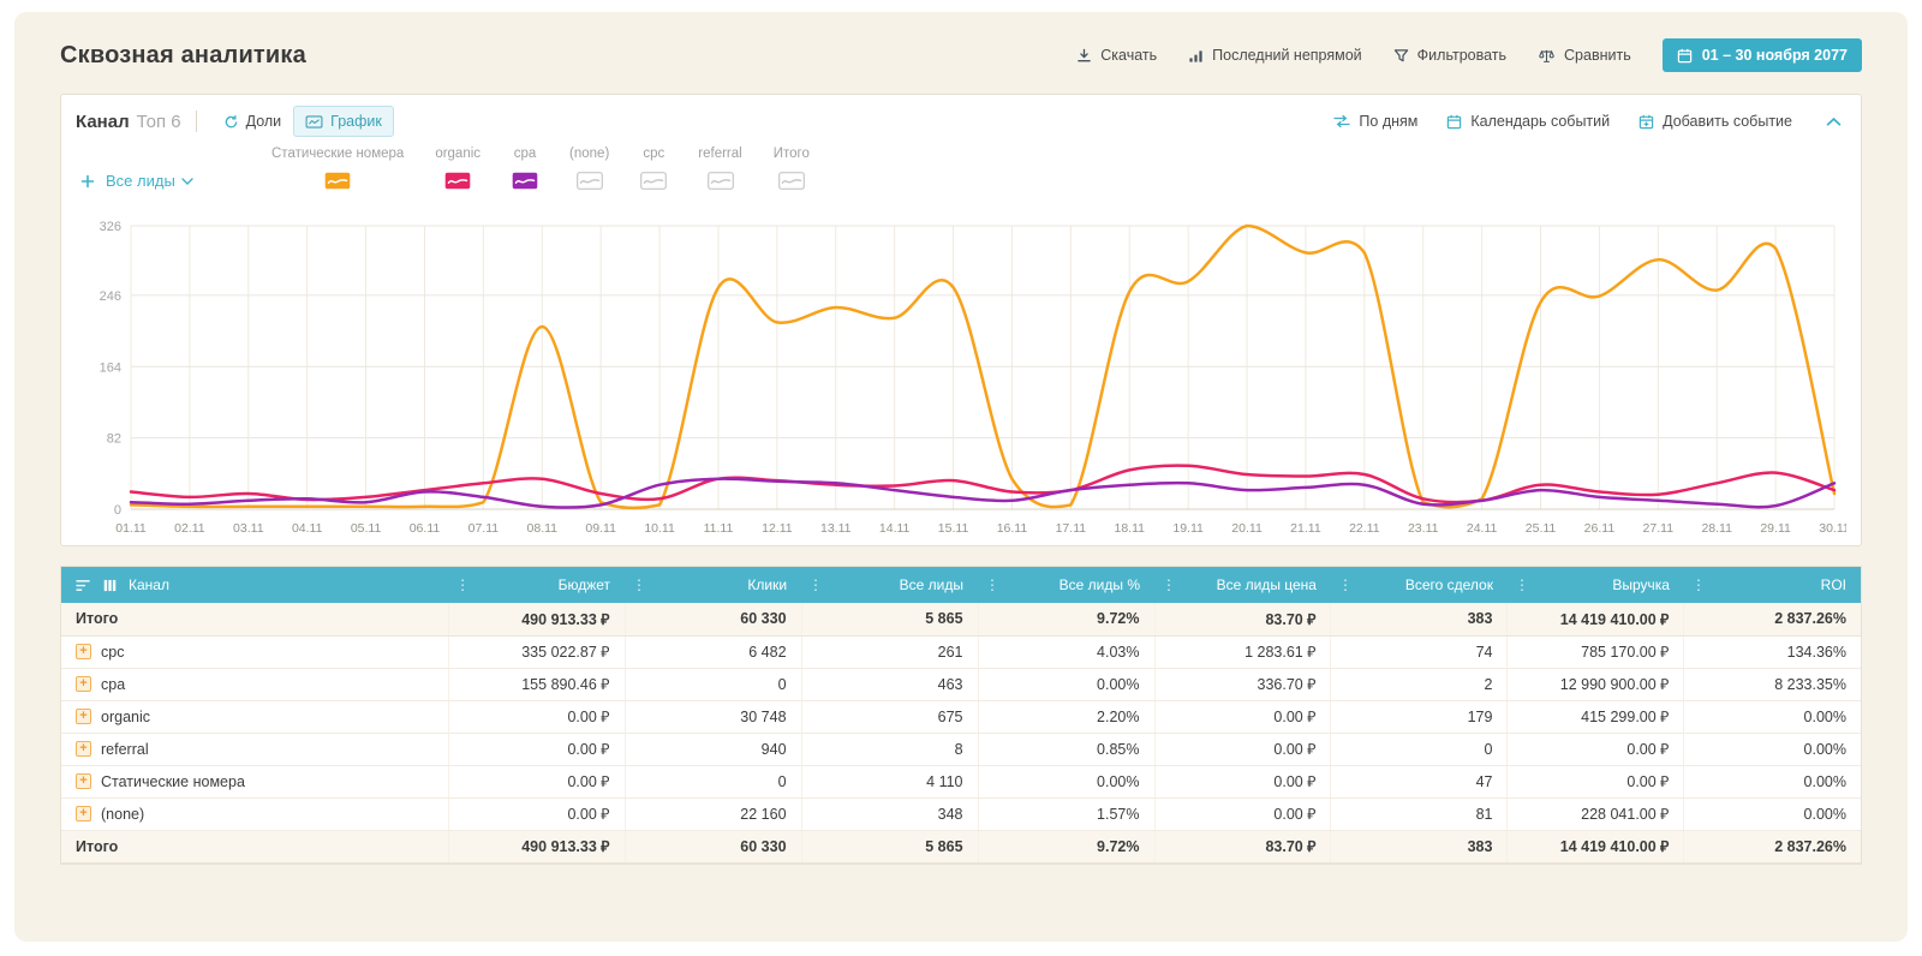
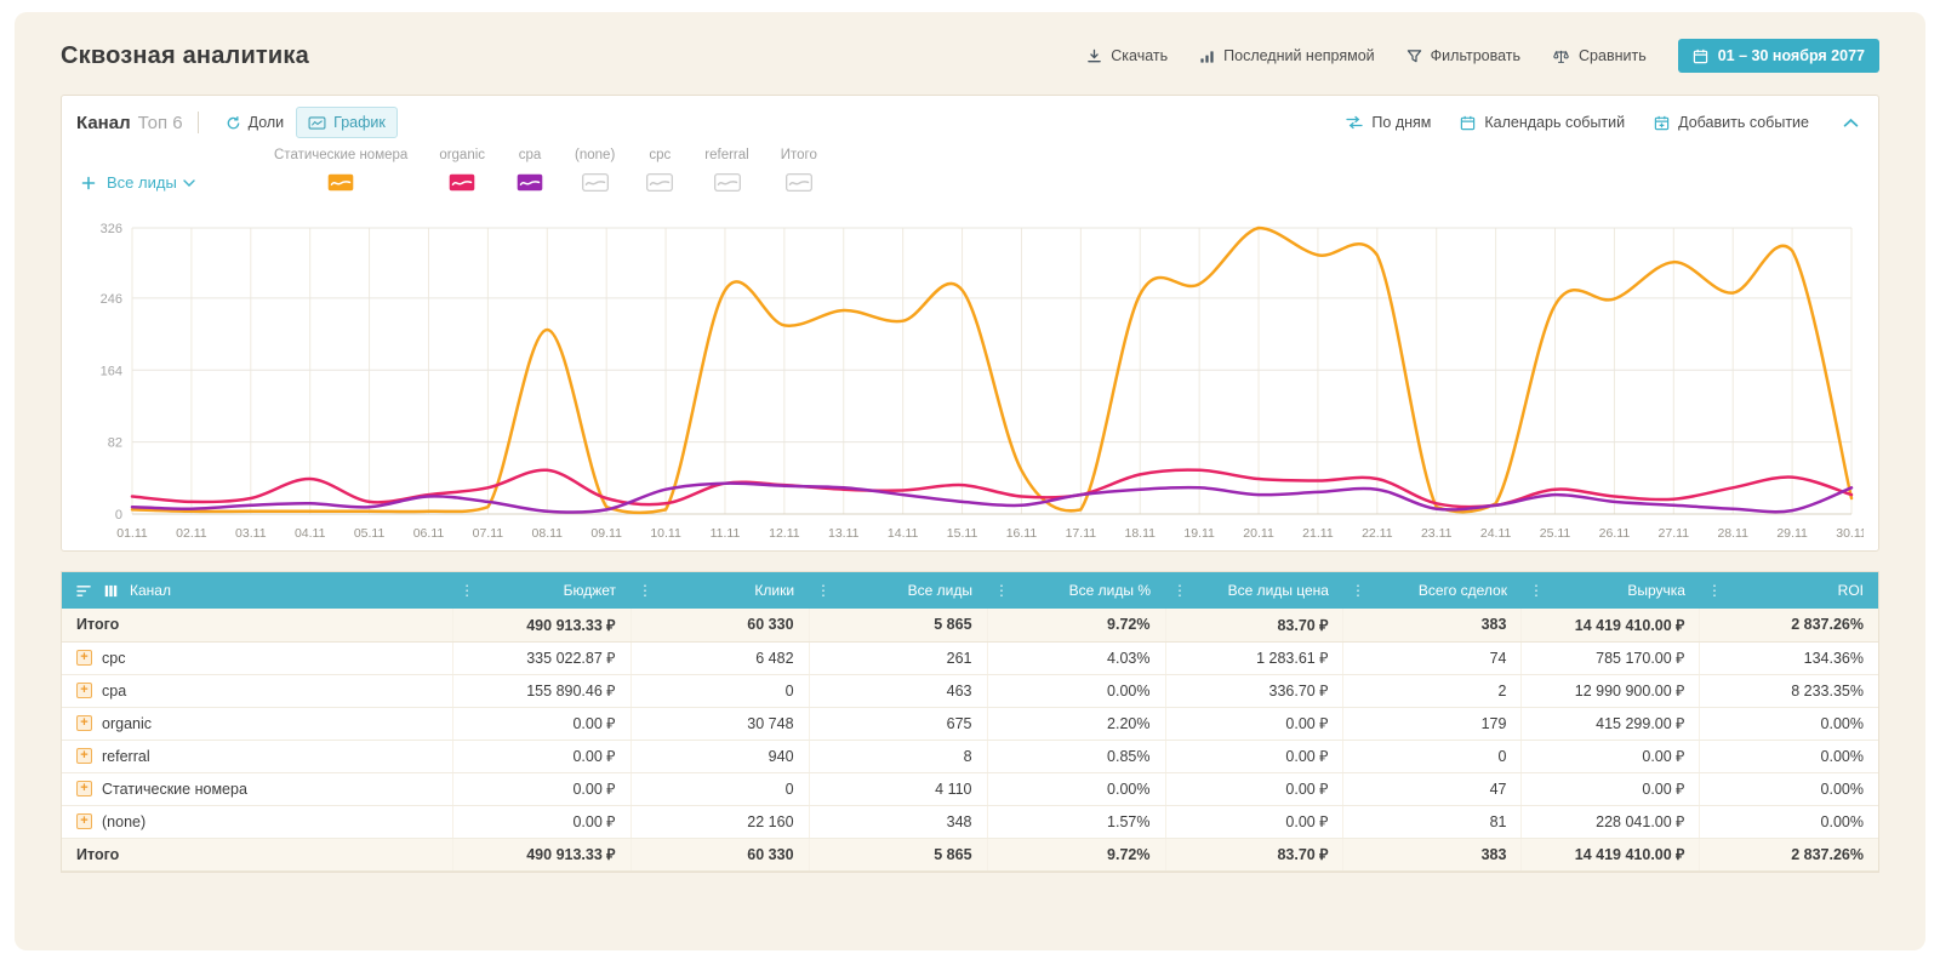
organic/04.11: 10 -> 40
organic/08.11: 40 -> 50
Статические номера/16.11: 40 -> 50
